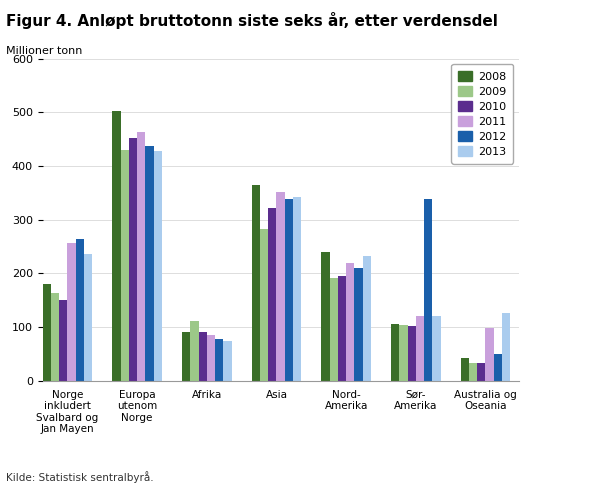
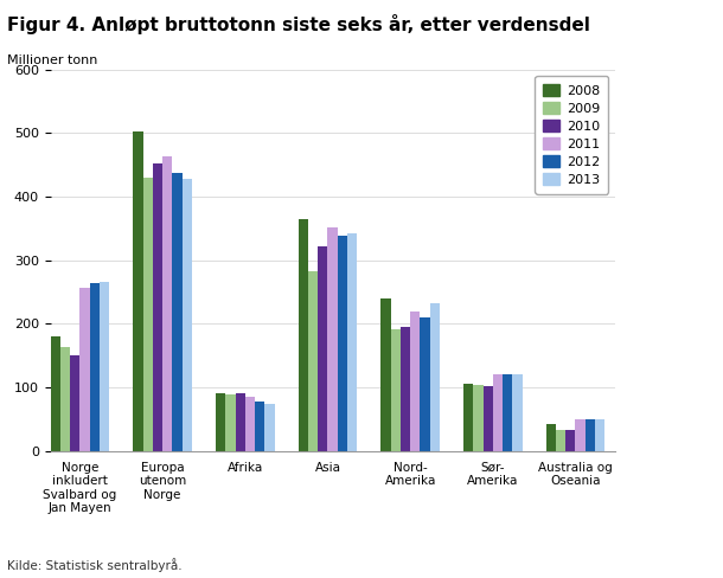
2013/Norge inkludert Svalbard og Jan Mayen: 236 -> 265
2009/Afrika: 112 -> 88
2012/Sør- Amerika: 338 -> 120
2011/Australia og Oseania: 98 -> 49
2013/Australia og Oseania: 126 -> 49
